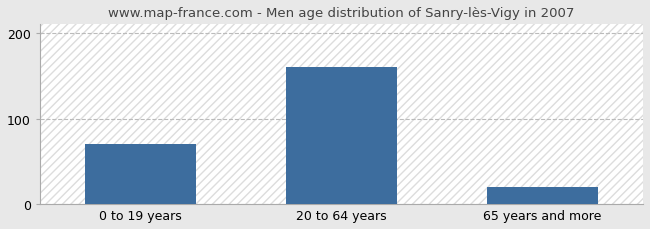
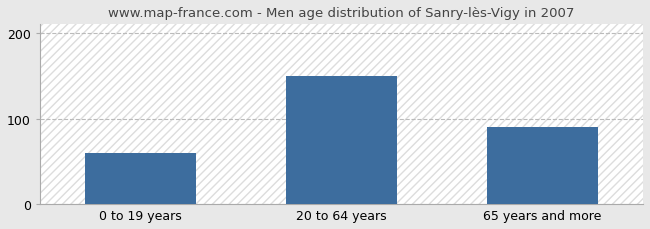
0 to 19 years: 70 -> 60
20 to 64 years: 160 -> 150
65 years and more: 20 -> 90
